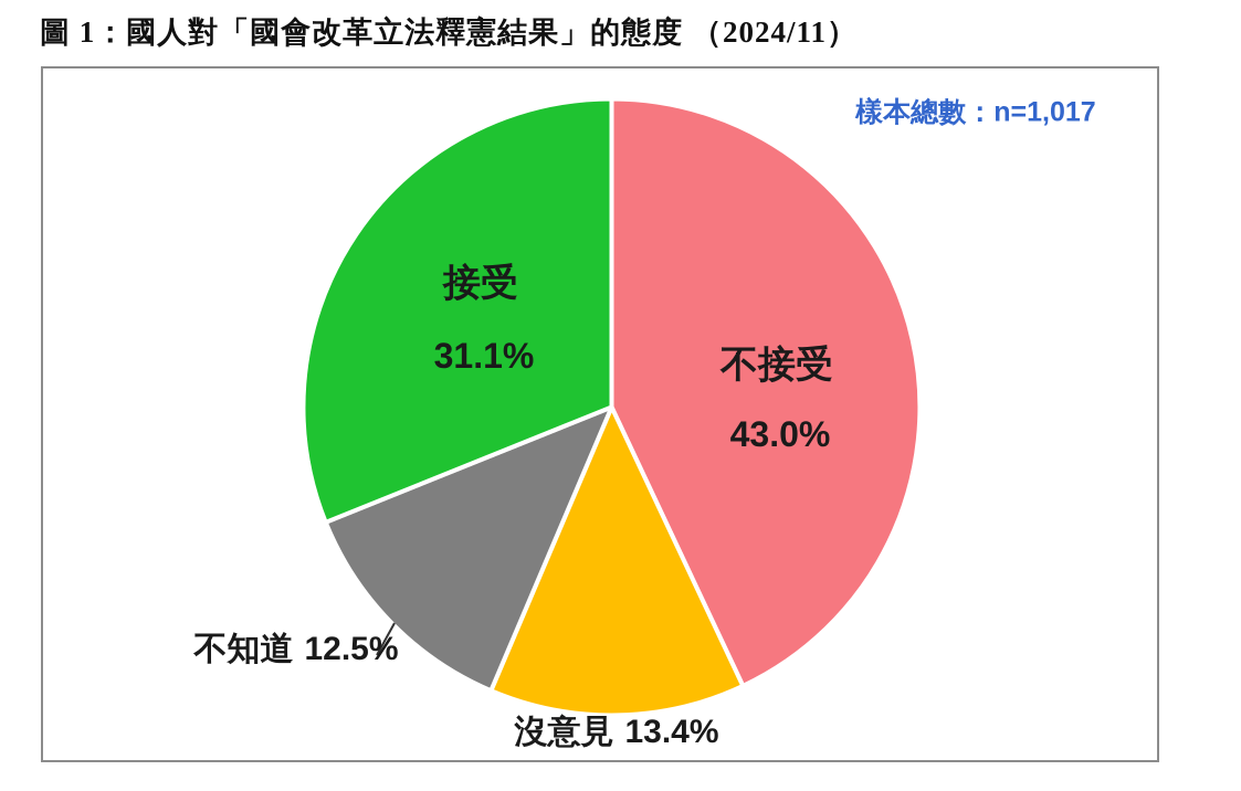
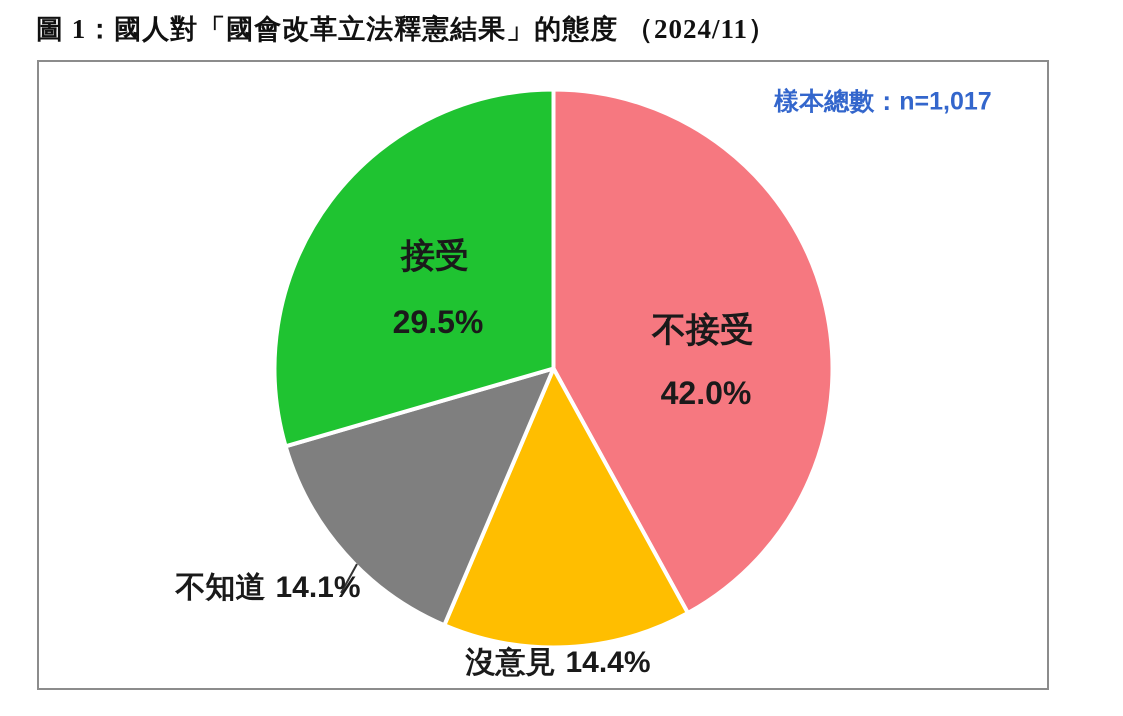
不接受: 43.0% -> 42.0%
沒意見: 13.4% -> 14.4%
不知道: 12.5% -> 14.1%
接受: 31.1% -> 29.5%
